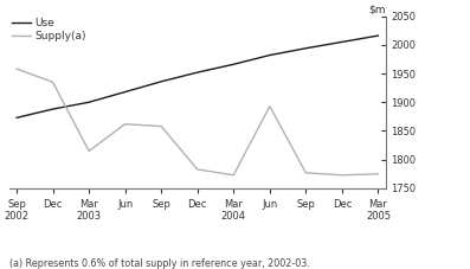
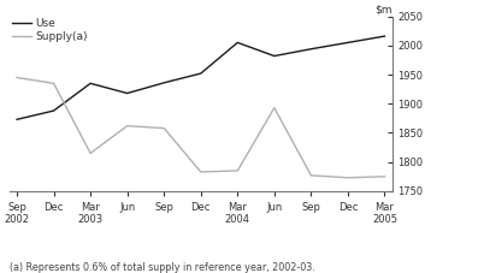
Supply(a)/Sep 2002: 1958 -> 1945
Use/Mar 2003: 1900 -> 1935
Use/Mar 2004: 1966 -> 2005
Supply(a)/Mar 2004: 1773 -> 1785
